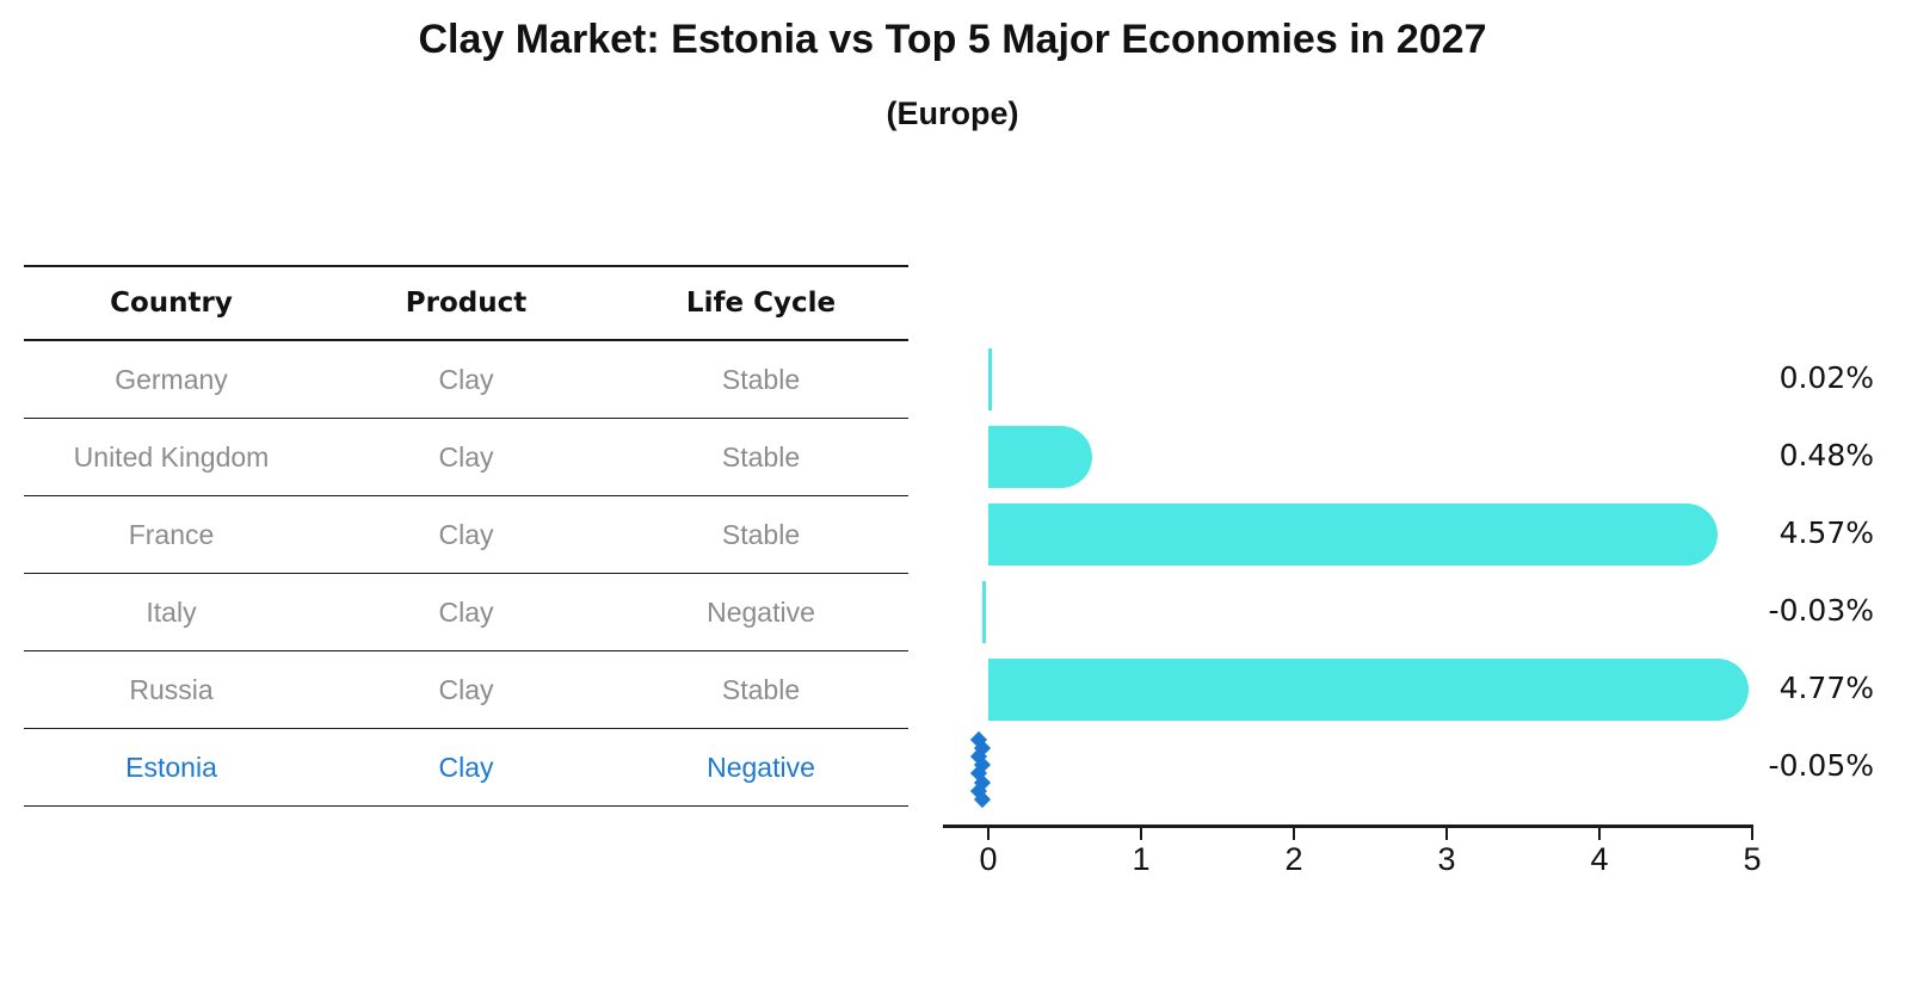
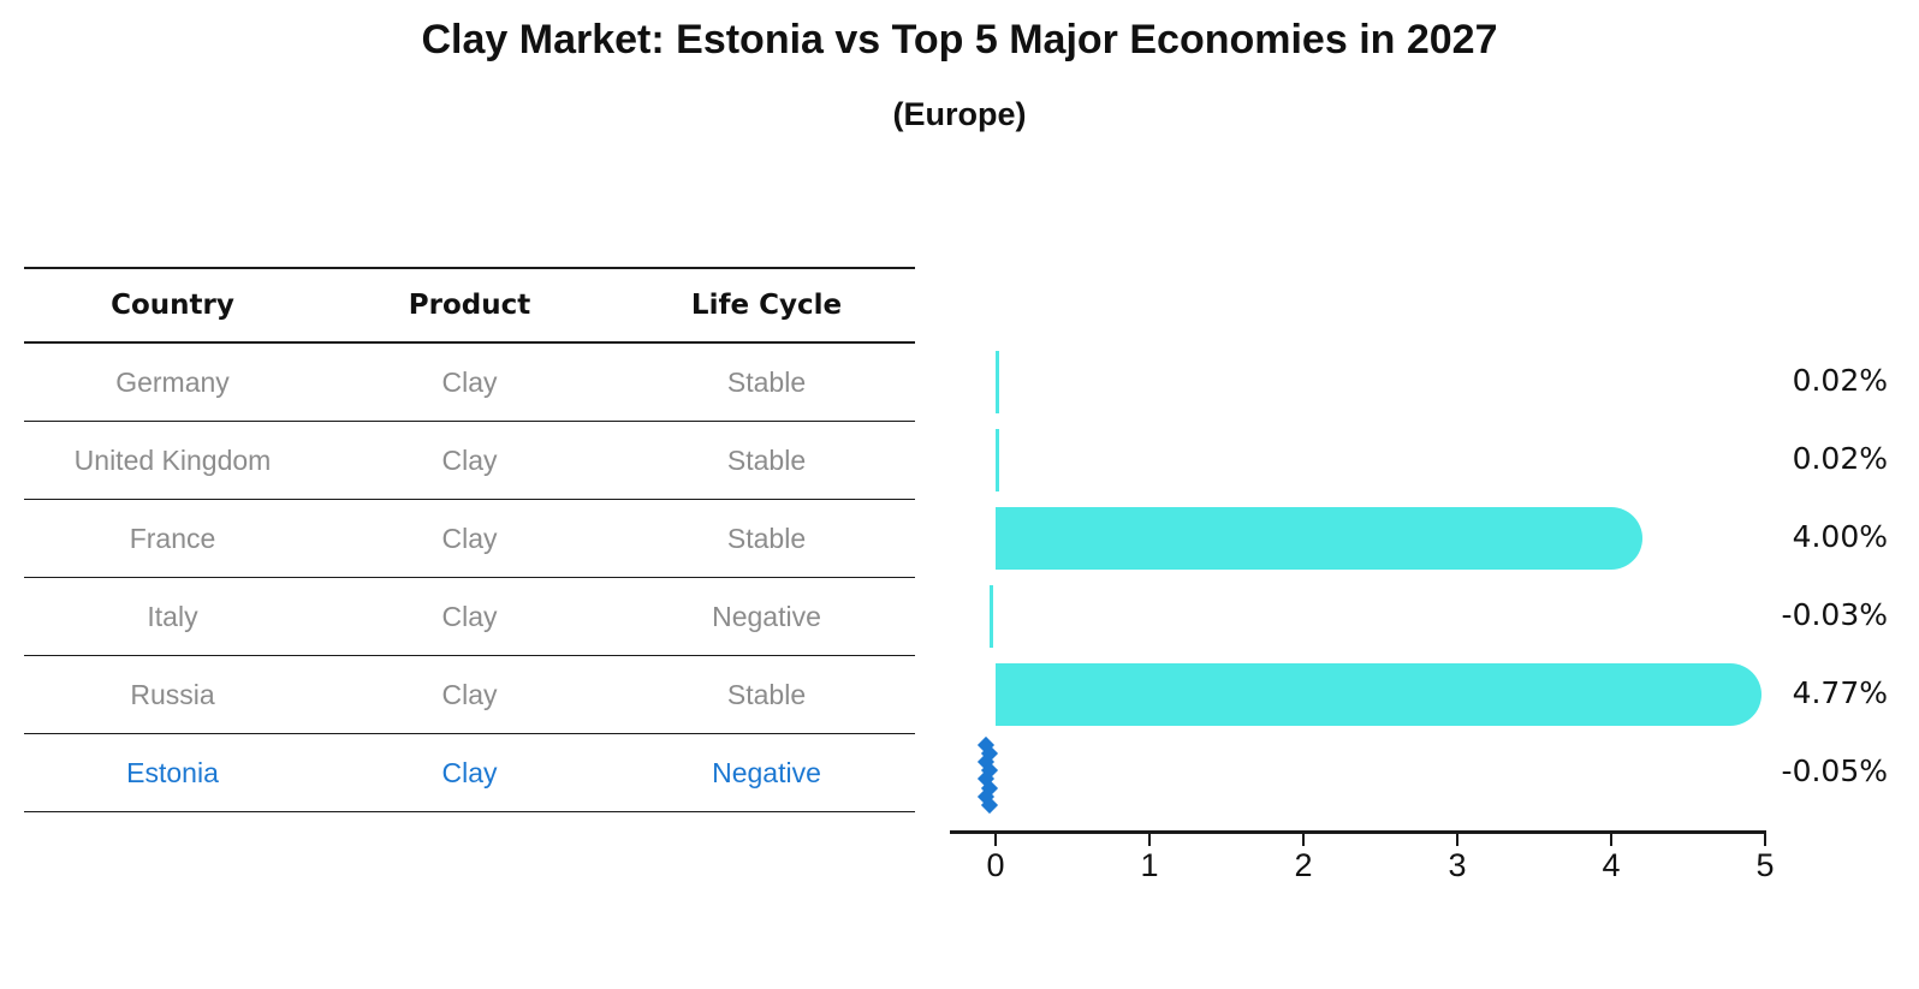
United Kingdom: 0.48% -> 0.02%
France: 4.57% -> 4.00%
